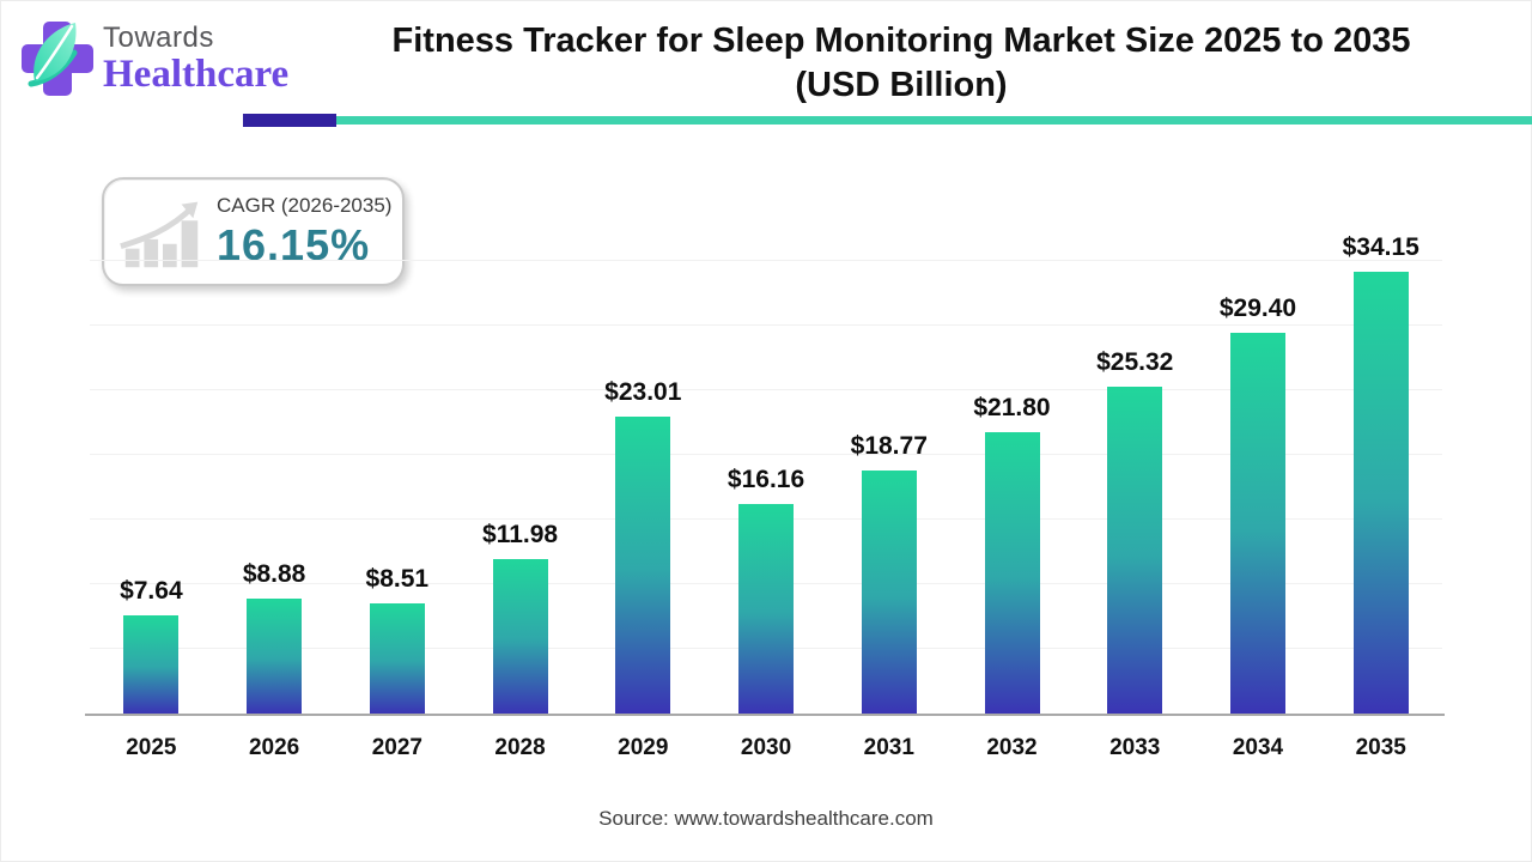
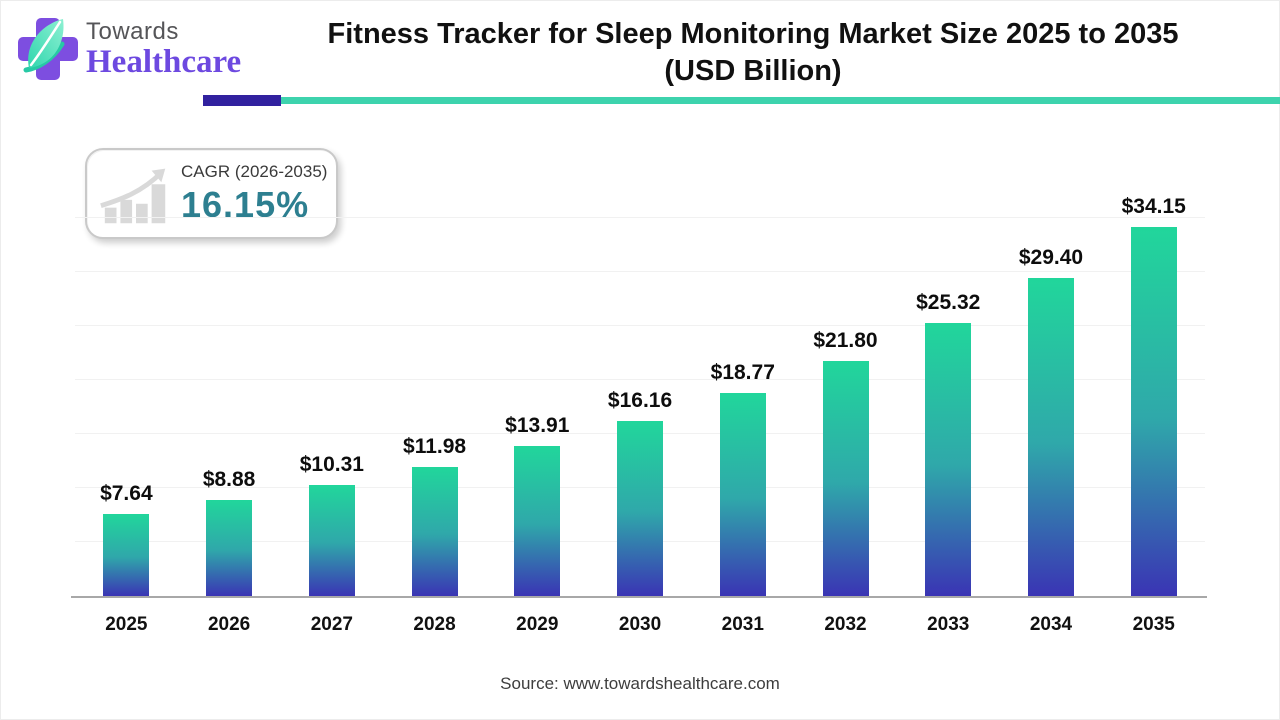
2027: $8.51 -> $10.31
2029: $23.01 -> $13.91
